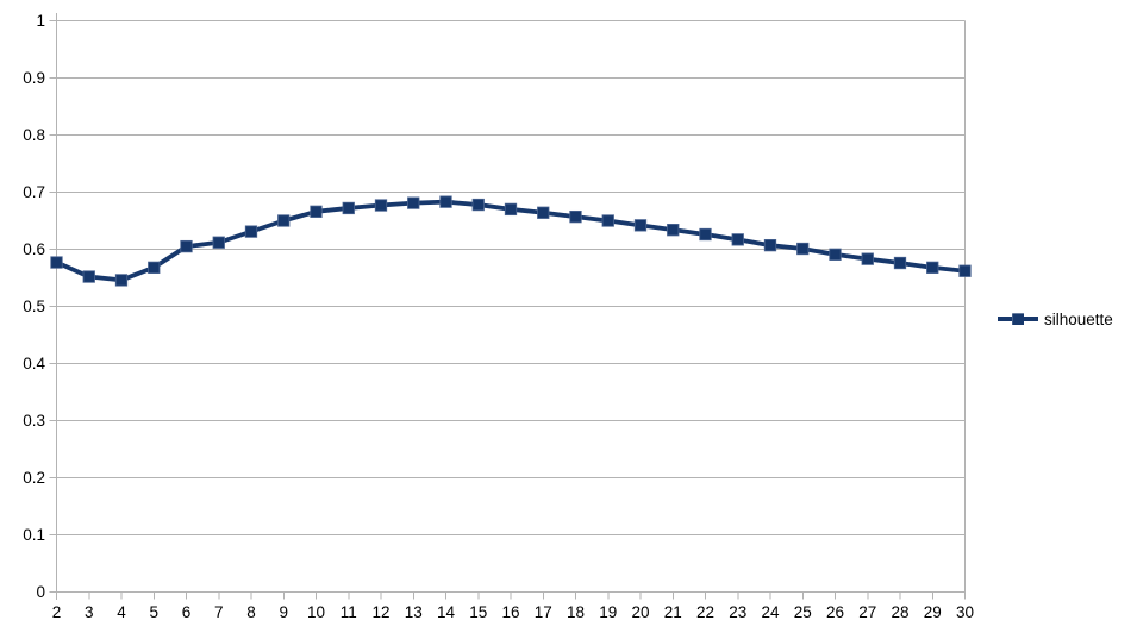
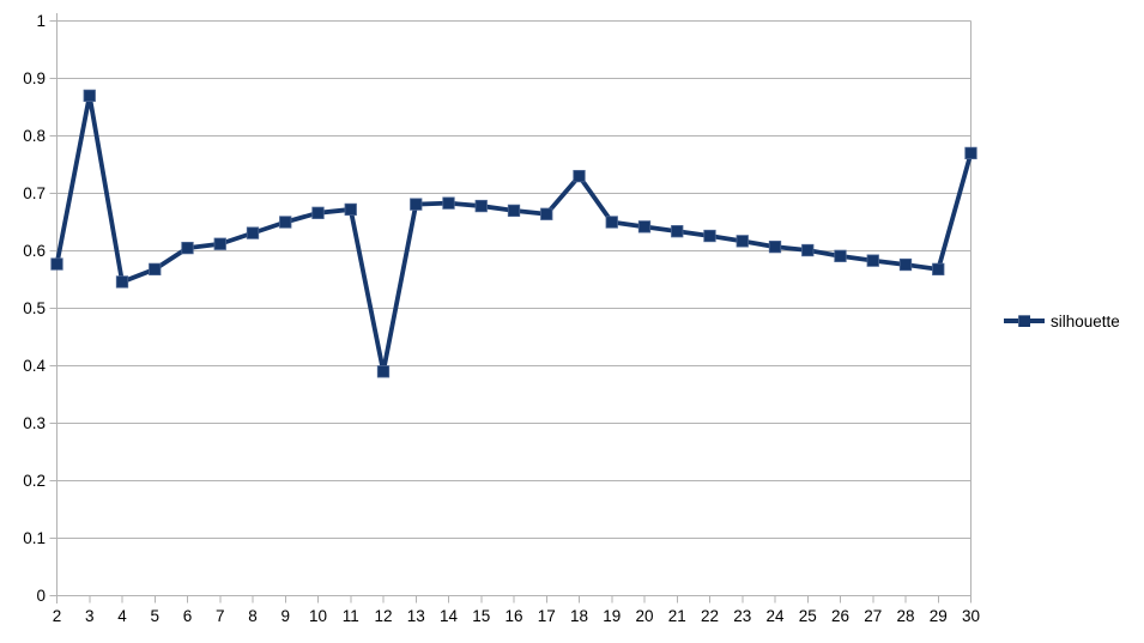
3: 0.55 -> 0.87
12: 0.68 -> 0.39
18: 0.66 -> 0.73
30: 0.56 -> 0.77
